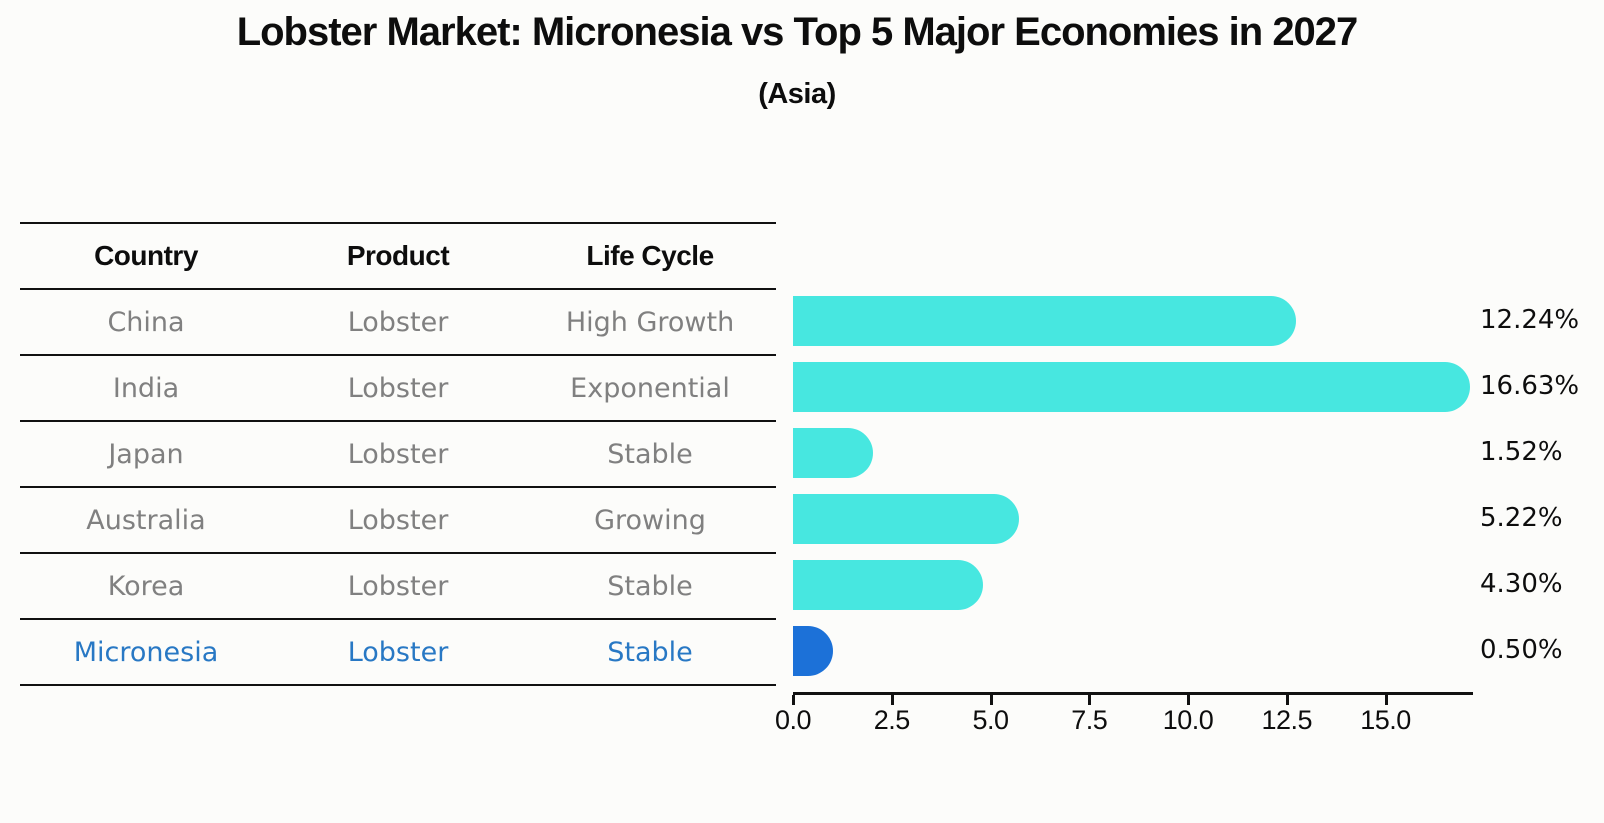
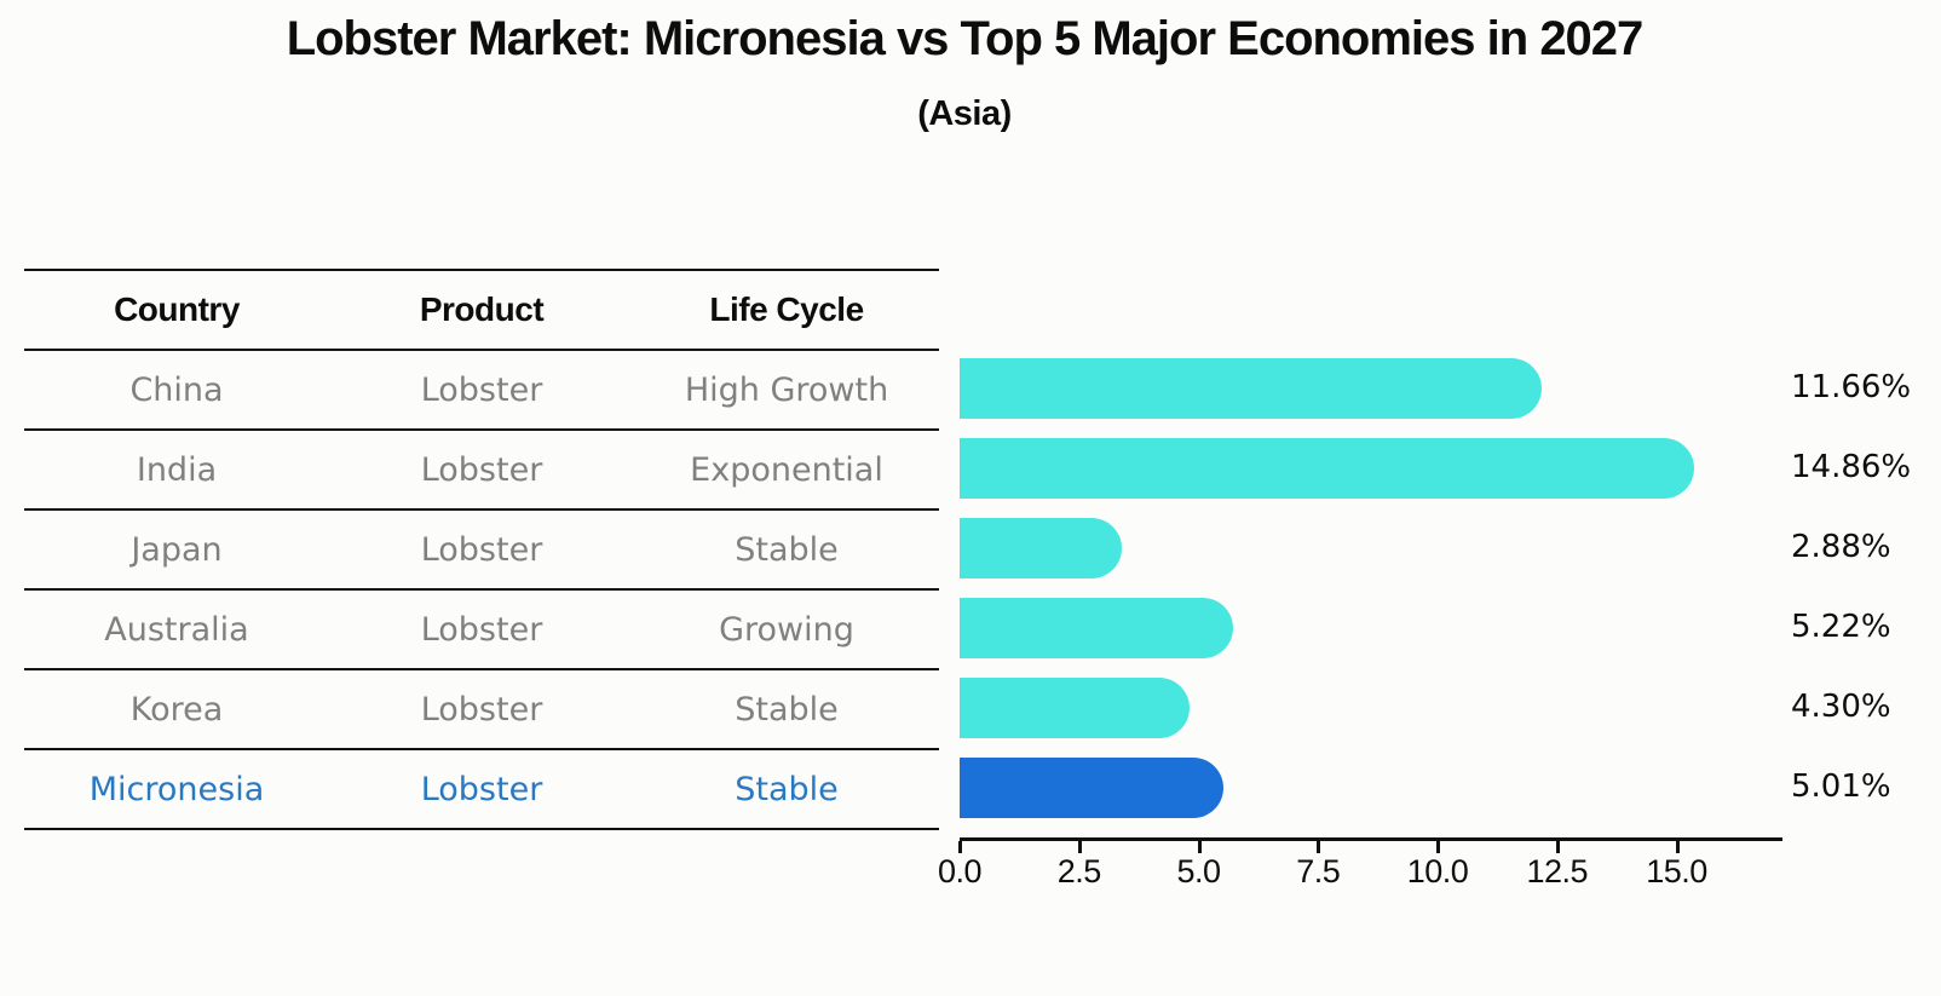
China: 12.24% -> 11.66%
India: 16.63% -> 14.86%
Japan: 1.52% -> 2.88%
Micronesia: 0.50% -> 5.01%
